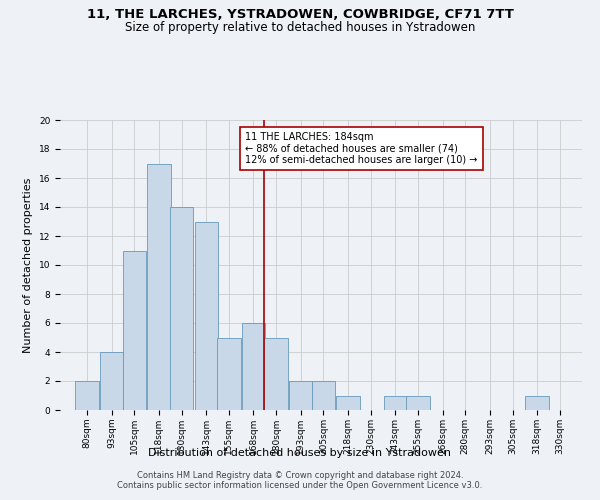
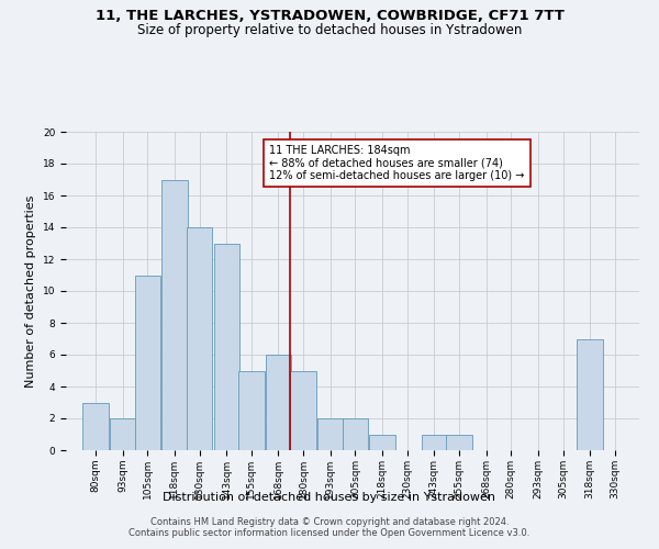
80sqm: 2 -> 3
93sqm: 4 -> 2
318sqm: 1 -> 7
